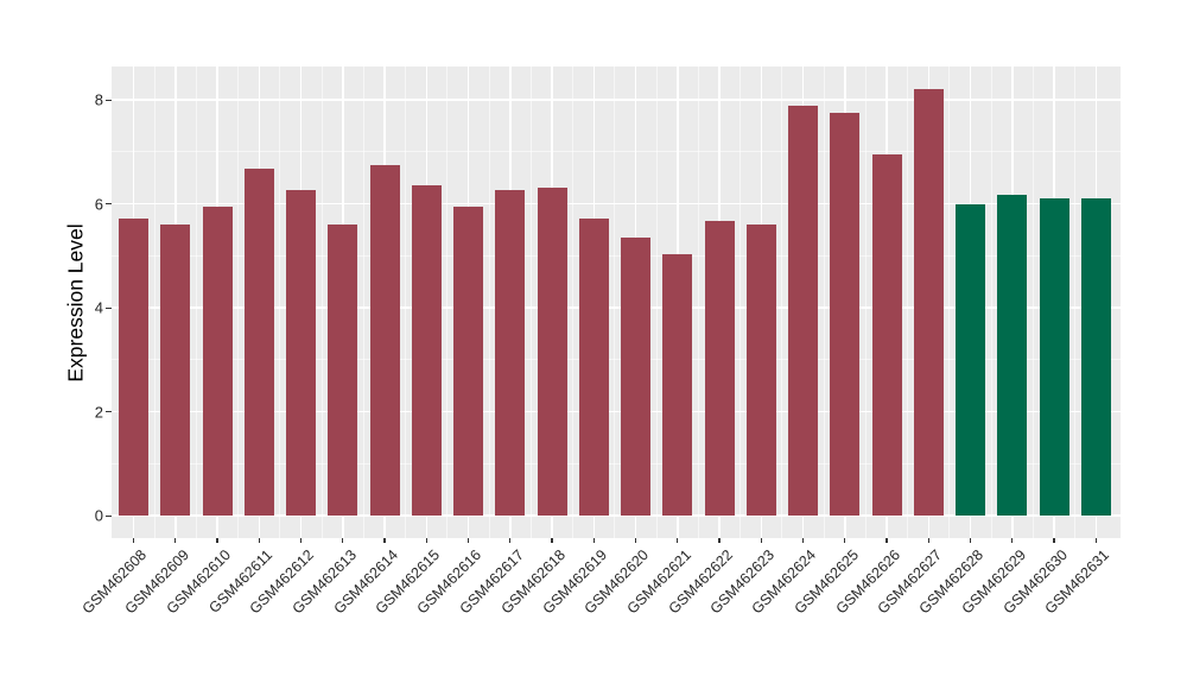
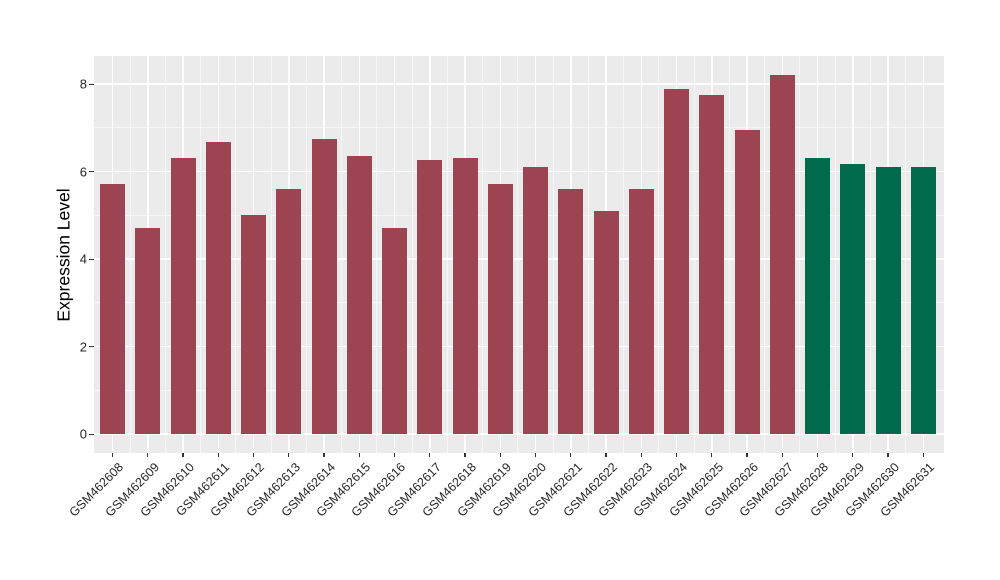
GSM462609: 5.6 -> 4.7
GSM462610: 5.9 -> 6.3
GSM462612: 6.3 -> 5.0
GSM462616: 6.0 -> 4.7
GSM462620: 5.3 -> 6.1
GSM462621: 5.0 -> 5.6
GSM462622: 5.7 -> 5.1
GSM462628: 6.0 -> 6.3
